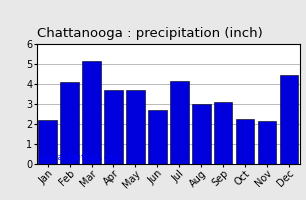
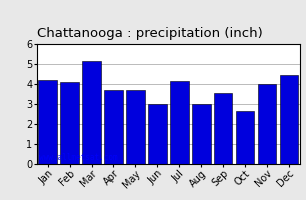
Jan: 2.20 -> 4.20
Jun: 2.70 -> 3.00
Sep: 3.10 -> 3.55
Oct: 2.25 -> 2.65
Nov: 2.15 -> 4.00
